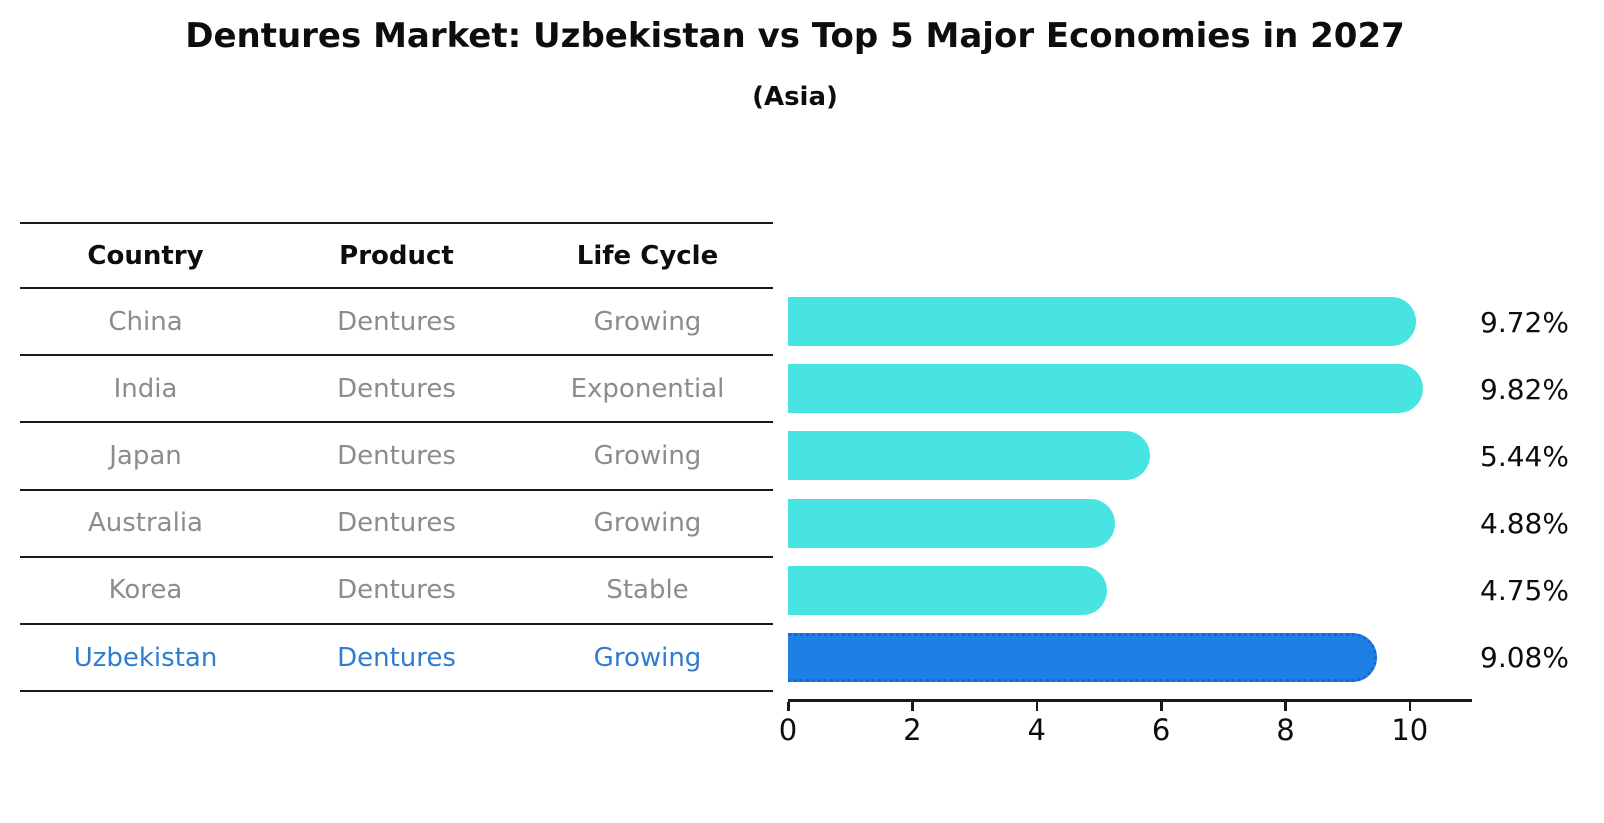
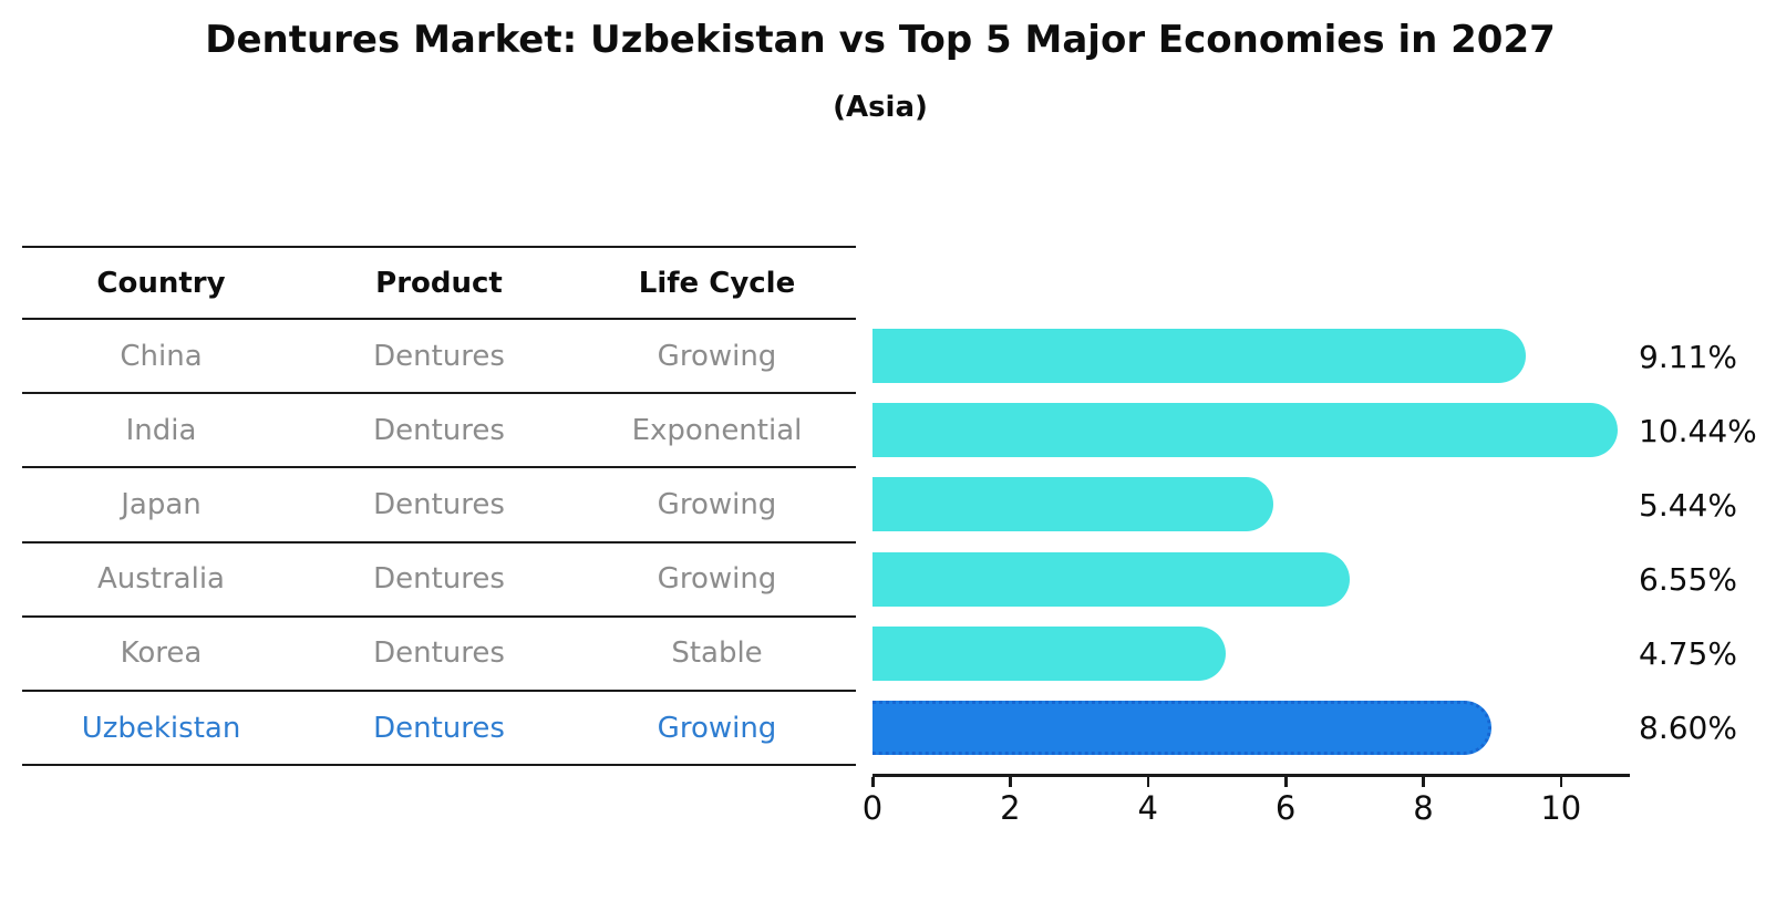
China: 9.72% -> 9.11%
India: 9.82% -> 10.44%
Australia: 4.88% -> 6.55%
Uzbekistan: 9.08% -> 8.60%
